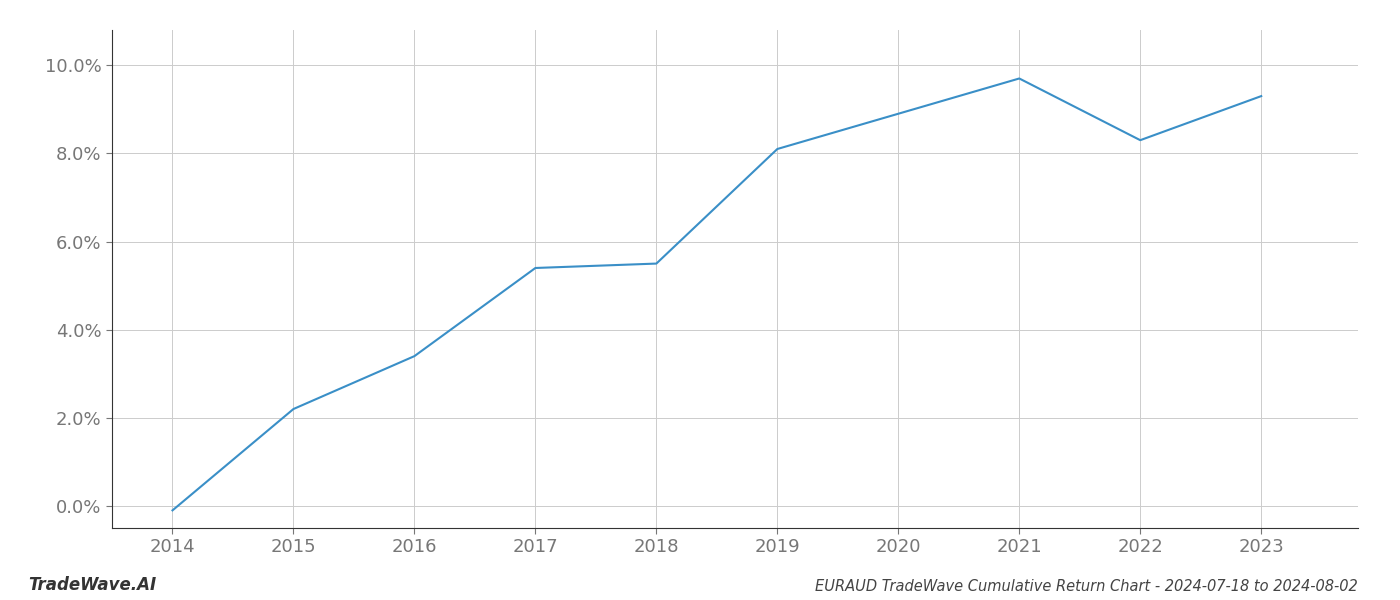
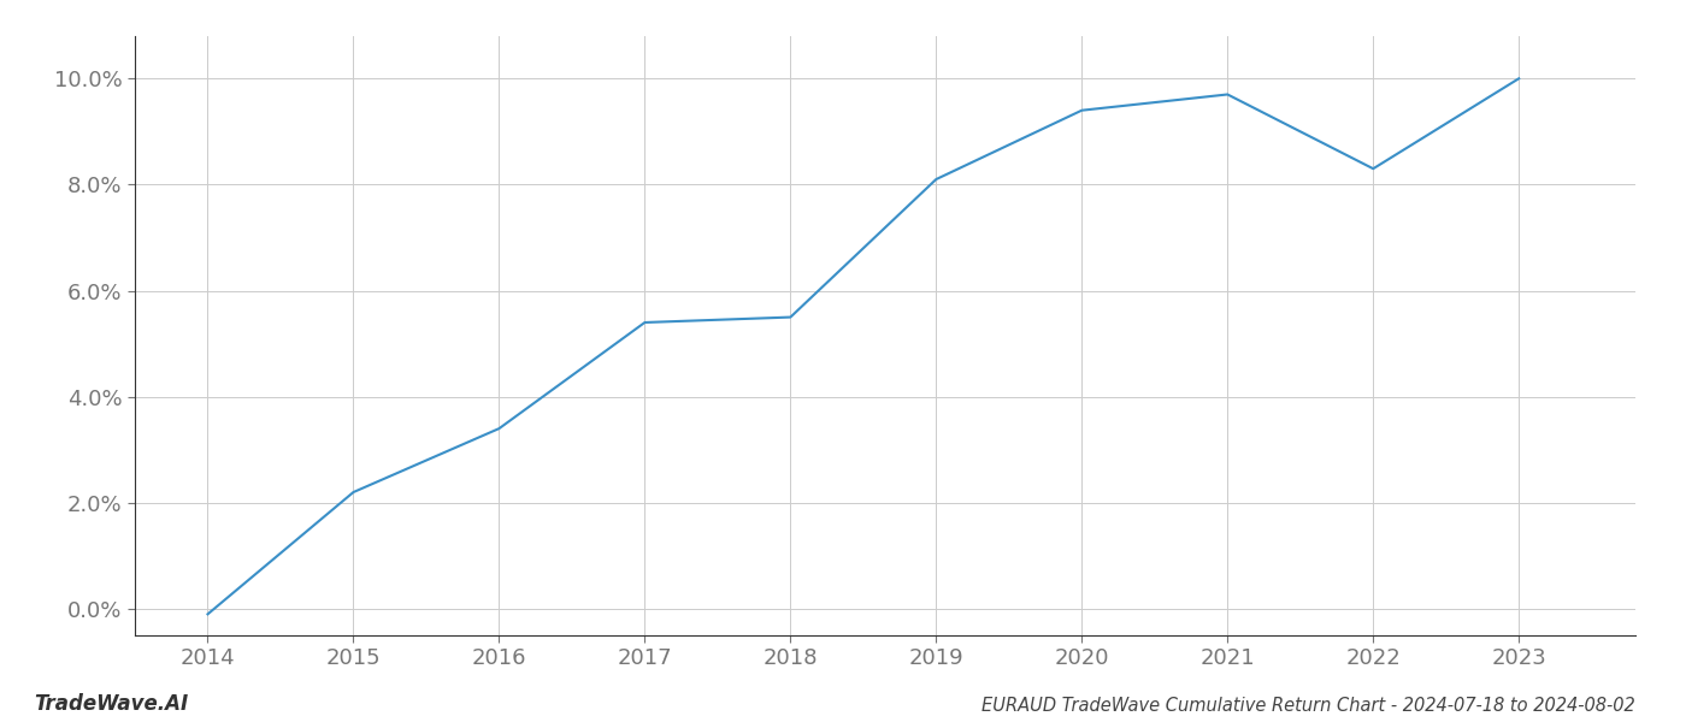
2020: 8.9% -> 9.4%
2023: 9.3% -> 10.0%
